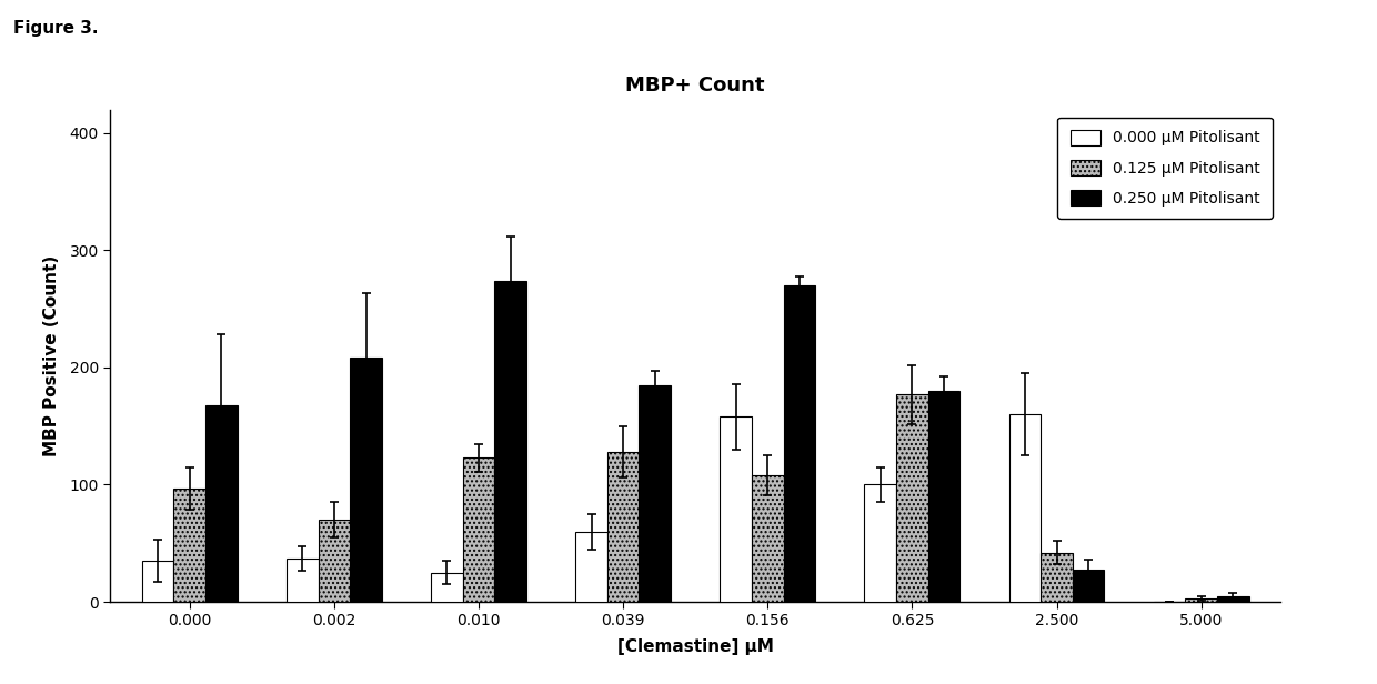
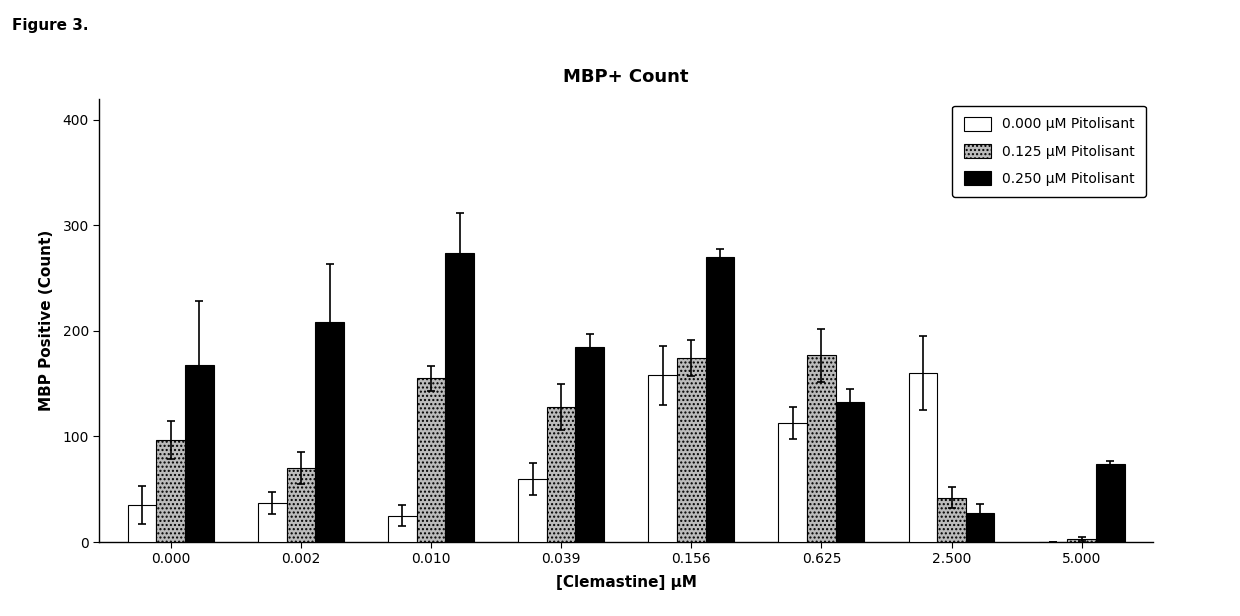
0.125 μM Pitolisant/0.010: 123 -> 155
0.125 μM Pitolisant/0.156: 108 -> 174
0.000 μM Pitolisant/0.625: 100 -> 113
0.250 μM Pitolisant/0.625: 180 -> 133
0.250 μM Pitolisant/5.000: 5 -> 74
